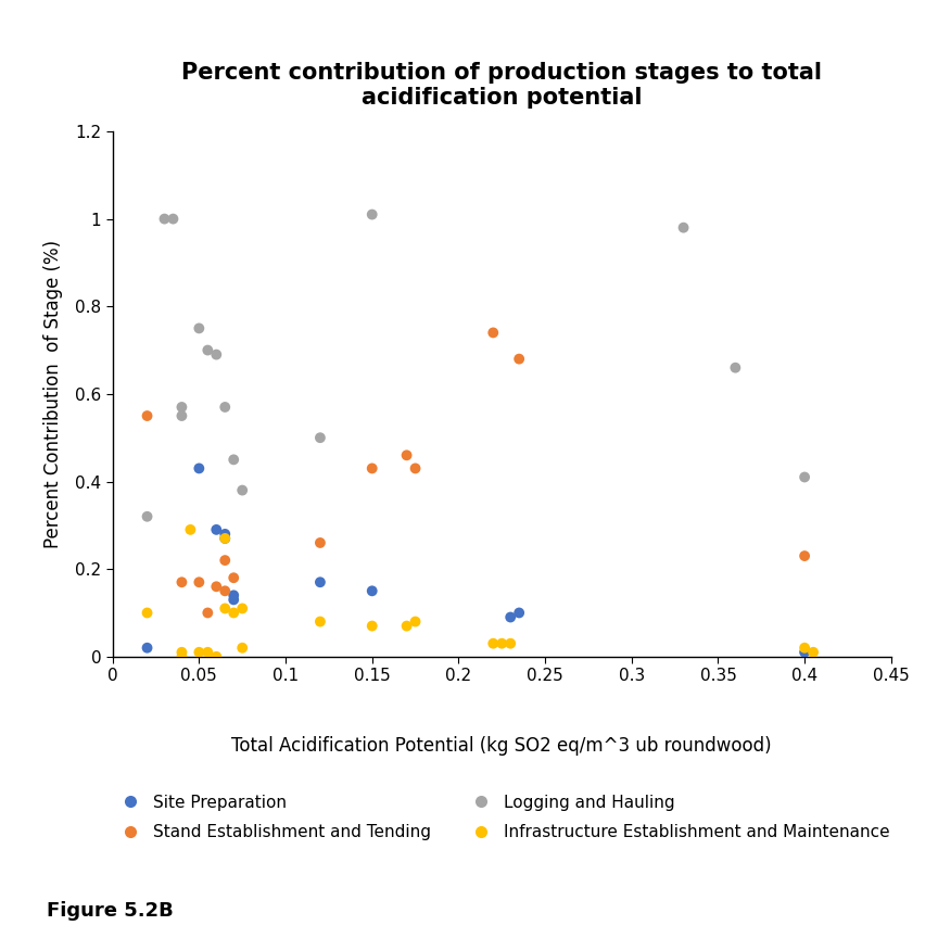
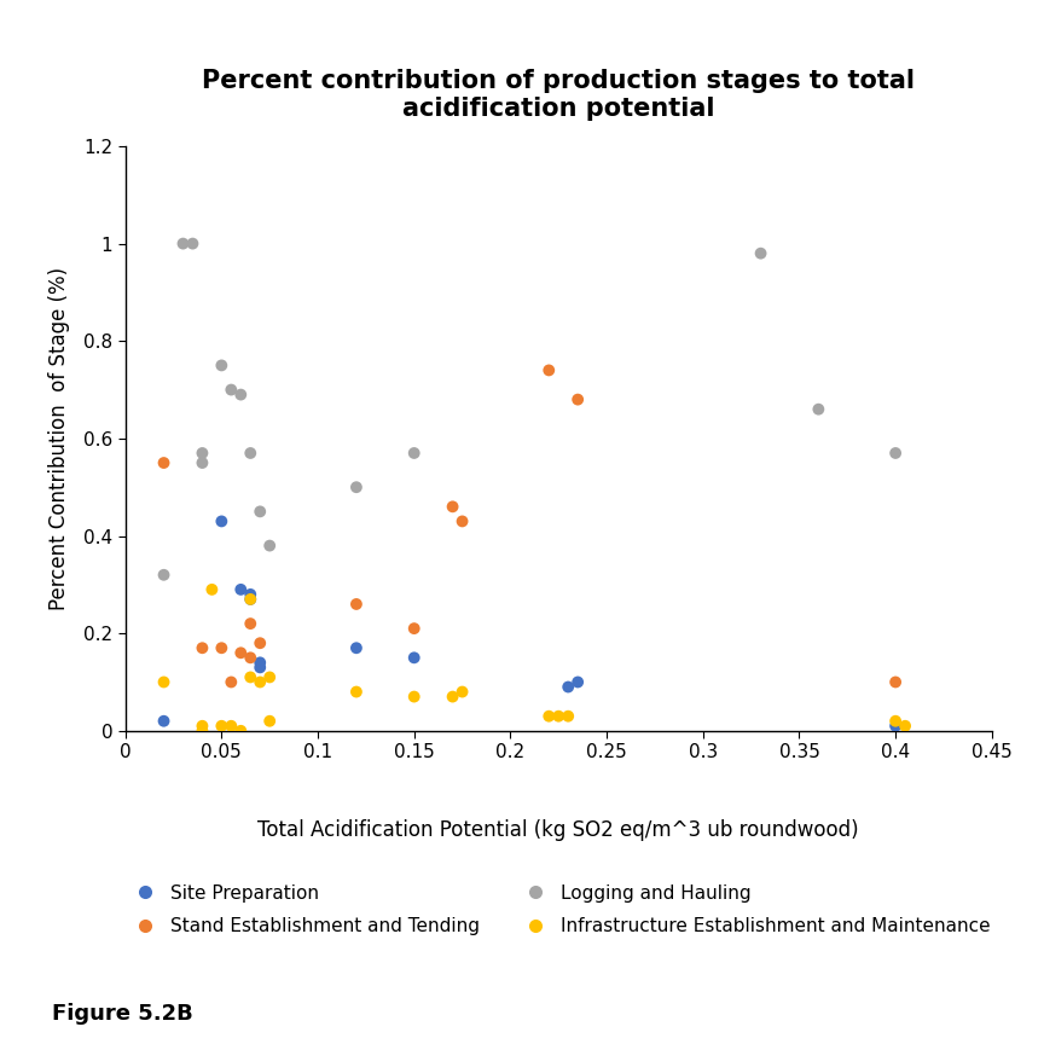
Stand Establishment and Tending/0.15: 0.43 -> 0.21
Logging and Hauling/0.15: 1.01 -> 0.57
Stand Establishment and Tending/0.4: 0.23 -> 0.10
Logging and Hauling/0.4: 0.41 -> 0.57
